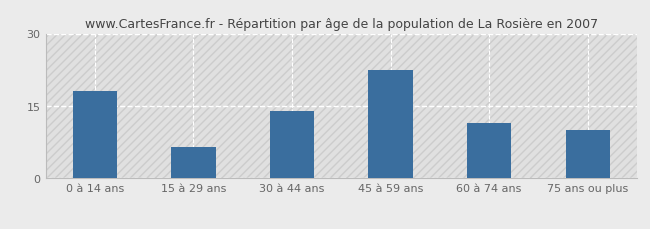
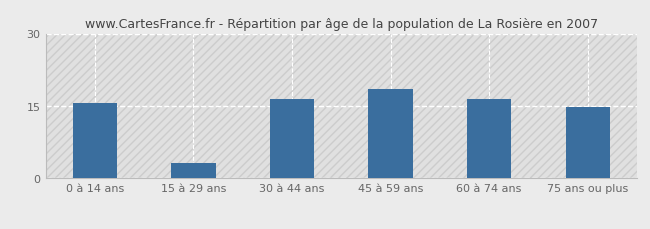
0 à 14 ans: 18.0 -> 15.7
15 à 29 ans: 6.5 -> 3.1
30 à 44 ans: 14.0 -> 16.5
45 à 59 ans: 22.5 -> 18.5
60 à 74 ans: 11.5 -> 16.5
75 ans ou plus: 10.0 -> 14.7
